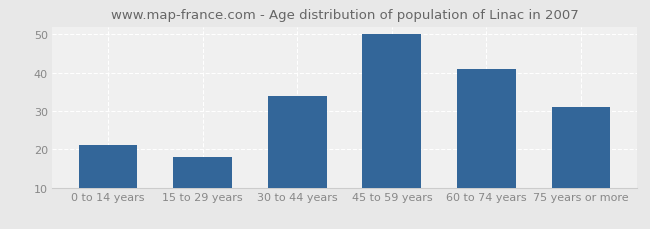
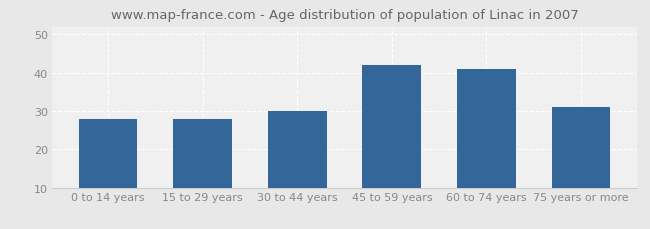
0 to 14 years: 21 -> 28
15 to 29 years: 18 -> 28
30 to 44 years: 34 -> 30
45 to 59 years: 50 -> 42
